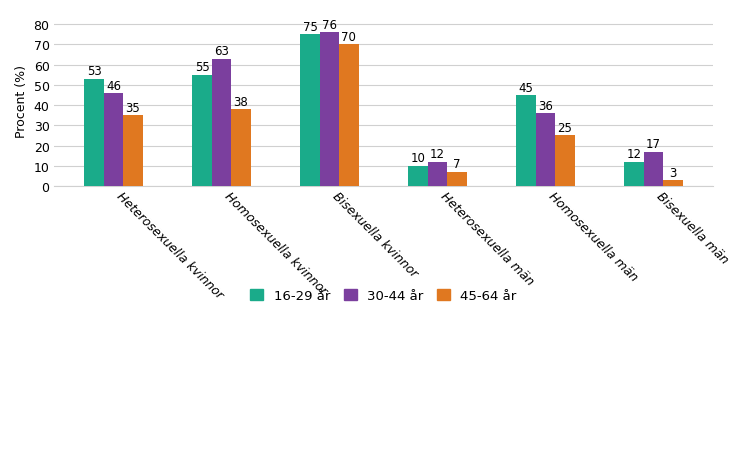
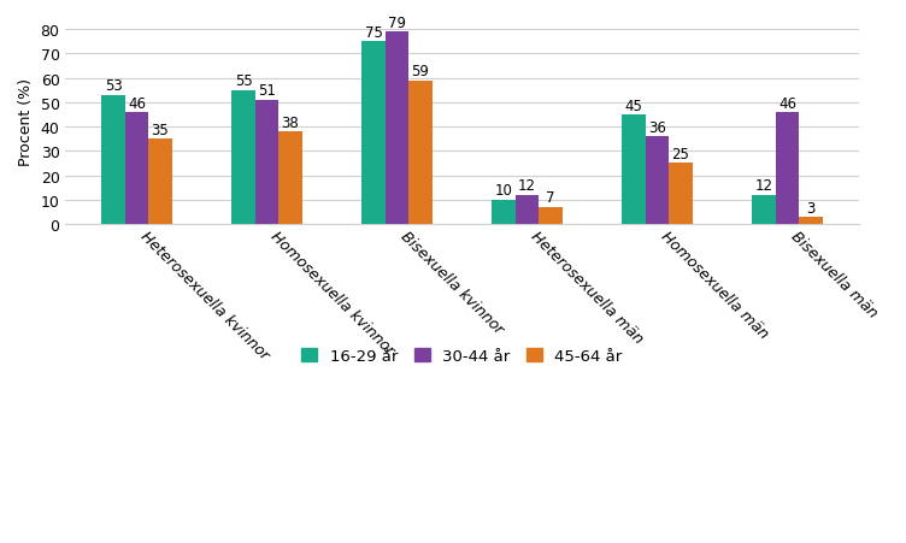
30-44 år/Homosexuella kvinnor: 63 -> 51
30-44 år/Bisexuella kvinnor: 76 -> 79
45-64 år/Bisexuella kvinnor: 70 -> 59
30-44 år/Bisexuella män: 17 -> 46
